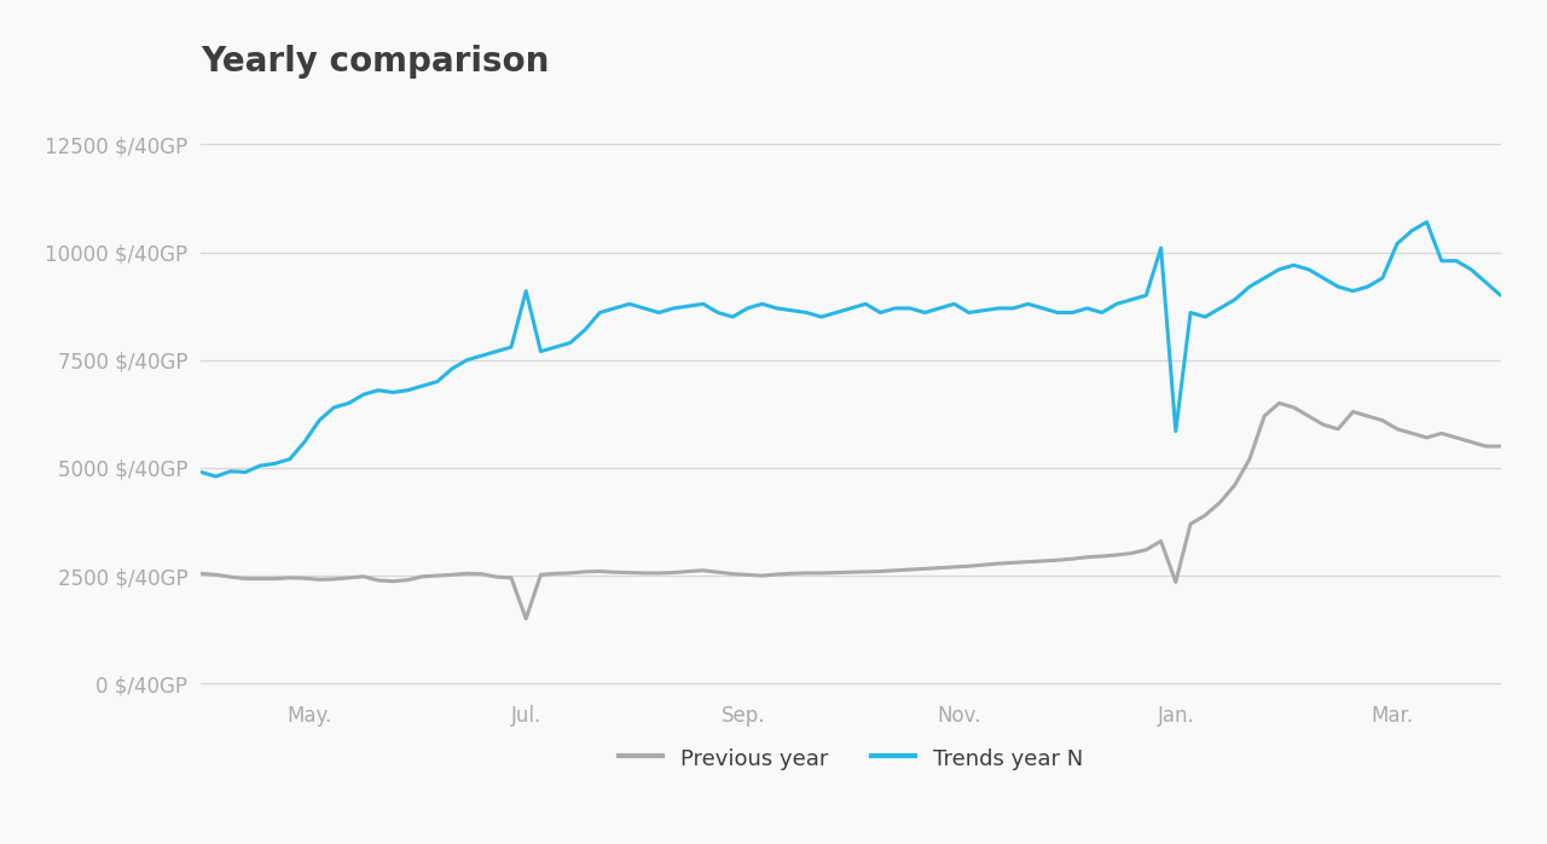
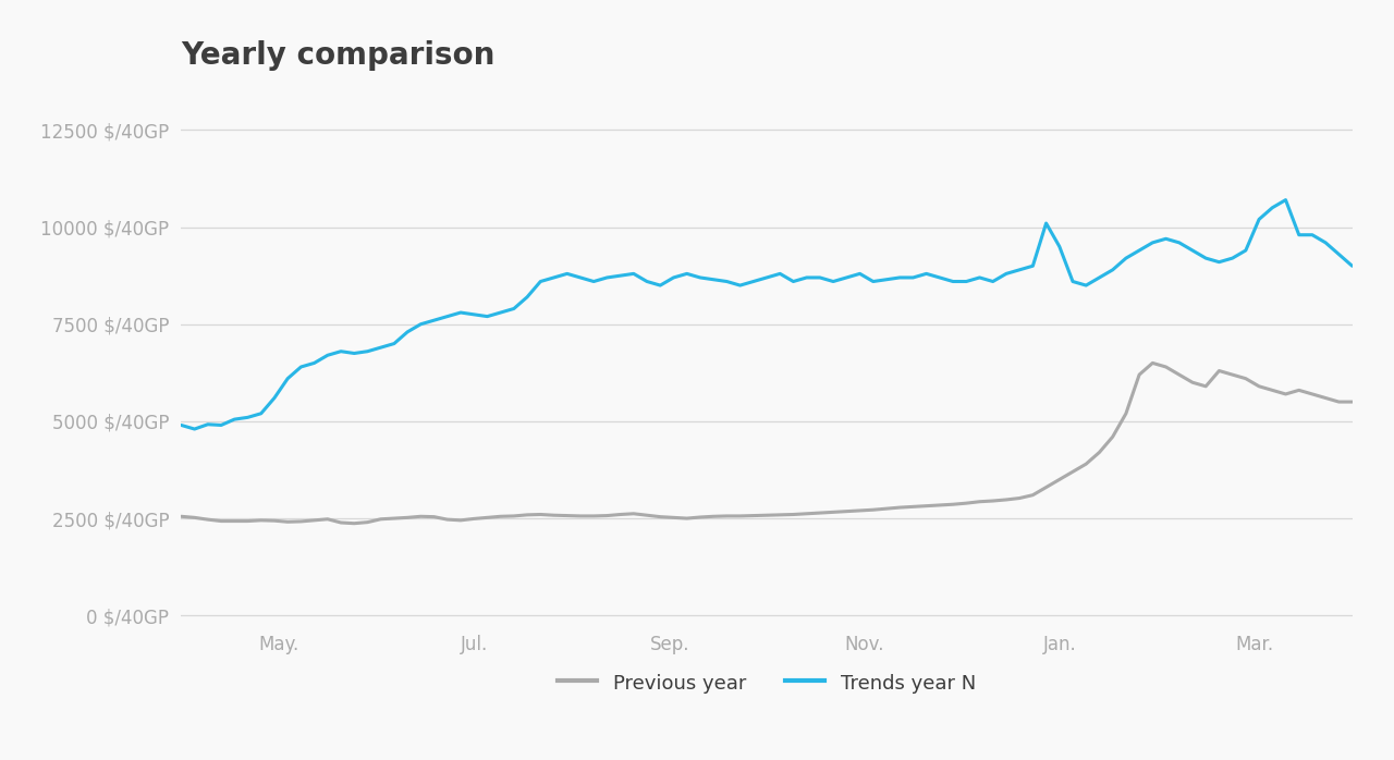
Previous year/Jul.: 1500 $/40GP -> 2490 $/40GP
Trends year N/Jul.: 9100 $/40GP -> 7750 $/40GP
Previous year/Jan.: 2350 $/40GP -> 3500 $/40GP
Trends year N/Jan.: 5850 $/40GP -> 9500 $/40GP
